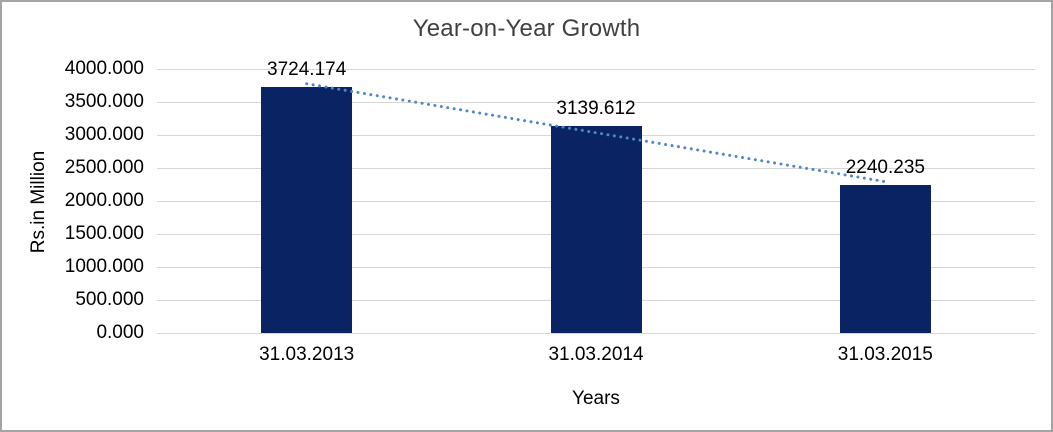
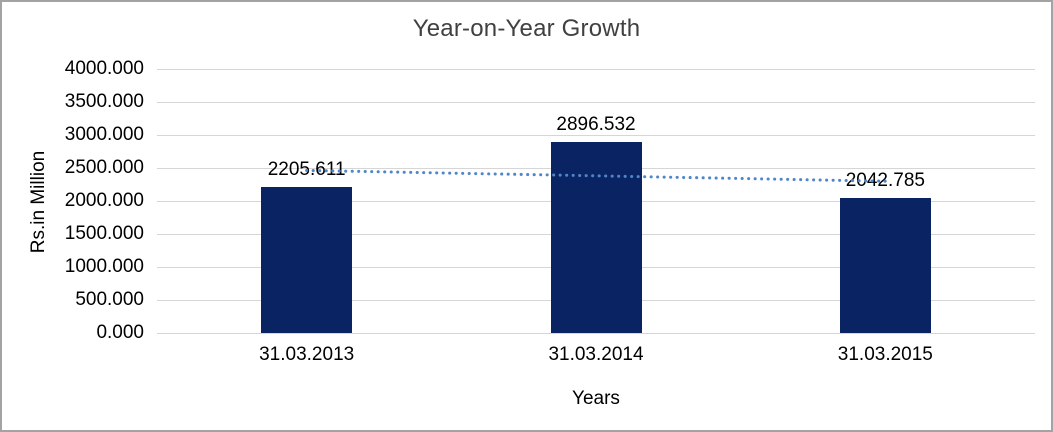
31.03.2013: 3724.174 -> 2205.611
31.03.2014: 3139.612 -> 2896.532
31.03.2015: 2240.235 -> 2042.785
